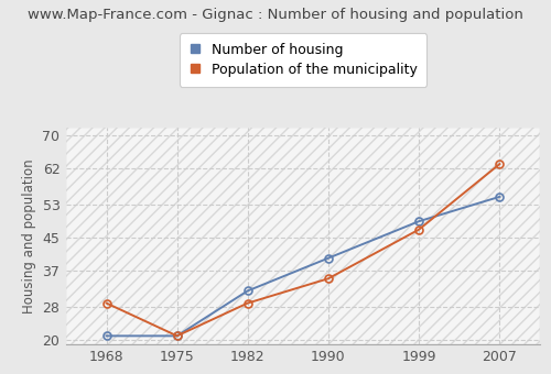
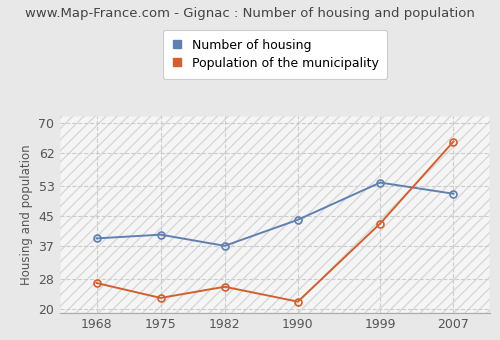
Number of housing/1968: 21 -> 39
Population of the municipality/1968: 29 -> 27
Number of housing/1975: 21 -> 40
Population of the municipality/1975: 21 -> 23
Number of housing/1982: 32 -> 37
Population of the municipality/1982: 29 -> 26
Number of housing/1990: 40 -> 44
Population of the municipality/1990: 35 -> 22
Number of housing/1999: 49 -> 54
Population of the municipality/1999: 47 -> 43
Number of housing/2007: 55 -> 51
Population of the municipality/2007: 63 -> 65
